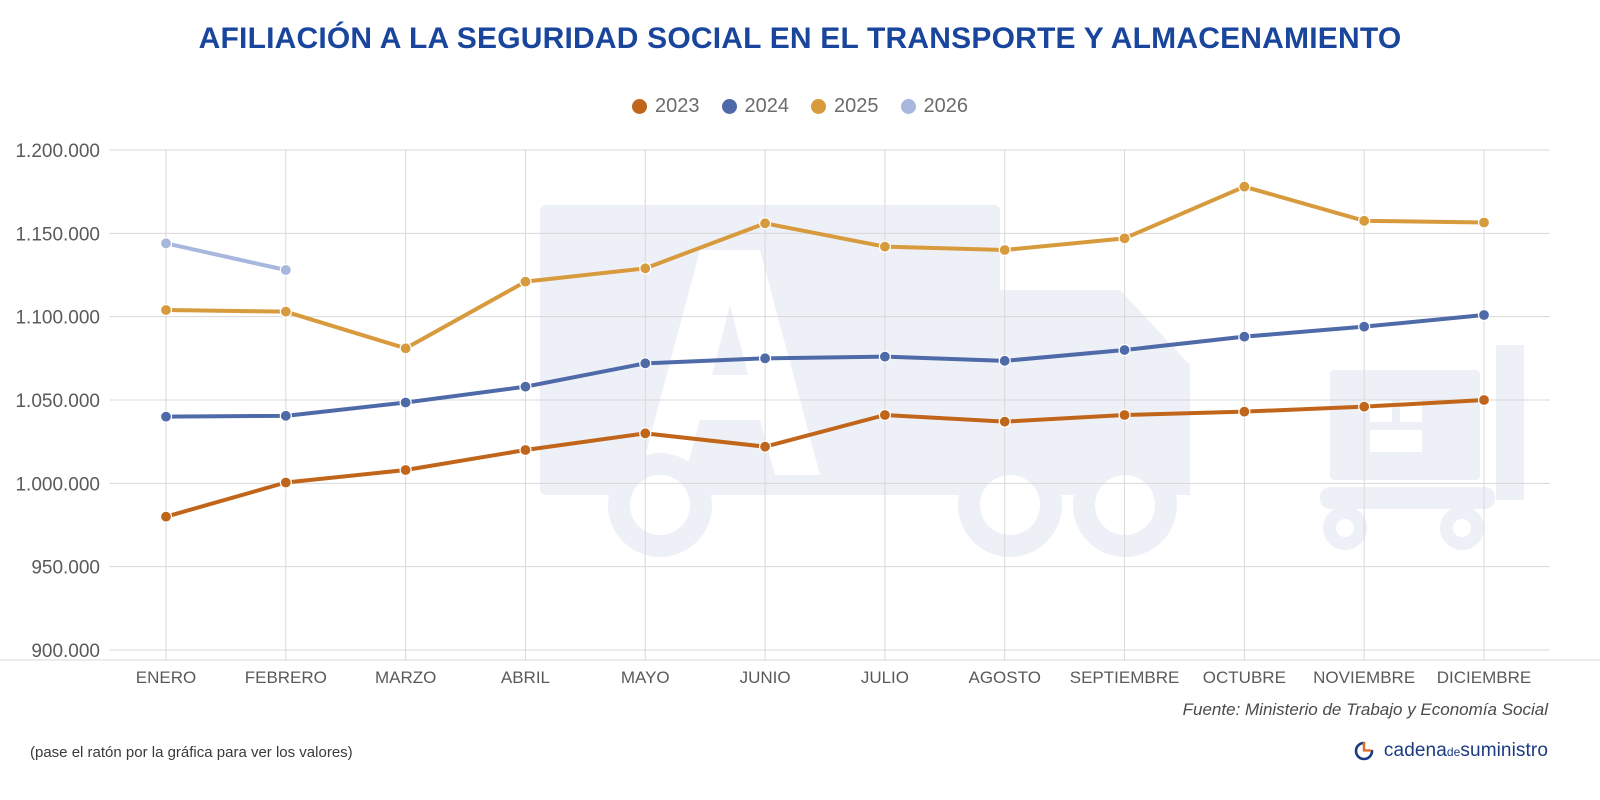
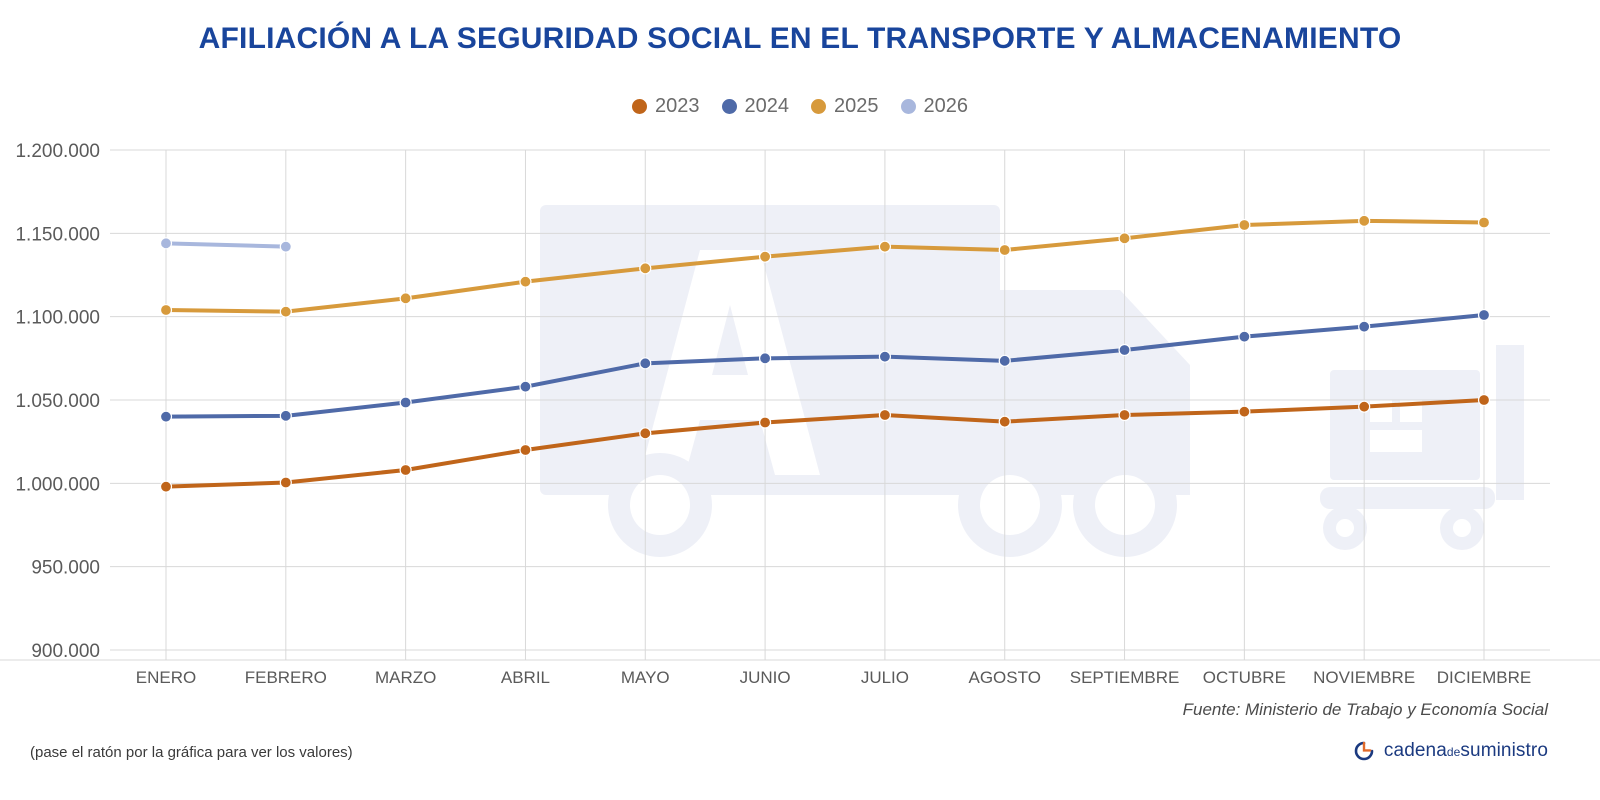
2023/ENERO: 980000 -> 998000
2026/FEBRERO: 1128000 -> 1142000
2025/MARZO: 1081000 -> 1111000
2023/JUNIO: 1022000 -> 1036000
2025/JUNIO: 1156000 -> 1136000
2025/OCTUBRE: 1178000 -> 1155000
